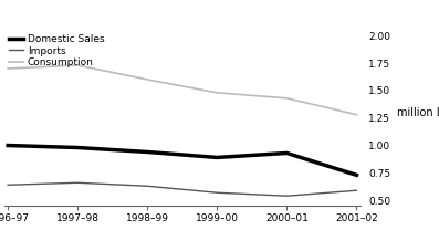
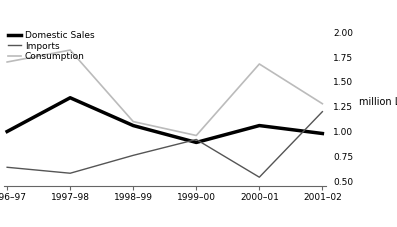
Domestic Sales/1997–98: 0.98 -> 1.34
Imports/1997–98: 0.66 -> 0.58
Consumption/1997–98: 1.73 -> 1.82
Domestic Sales/1998–99: 0.94 -> 1.06
Imports/1998–99: 0.63 -> 0.76
Consumption/1998–99: 1.60 -> 1.10
Imports/1999–00: 0.57 -> 0.92
Consumption/1999–00: 1.48 -> 0.96
Domestic Sales/2000–01: 0.93 -> 1.06
Consumption/2000–01: 1.43 -> 1.68
Domestic Sales/2001–02: 0.73 -> 0.98
Imports/2001–02: 0.59 -> 1.20
